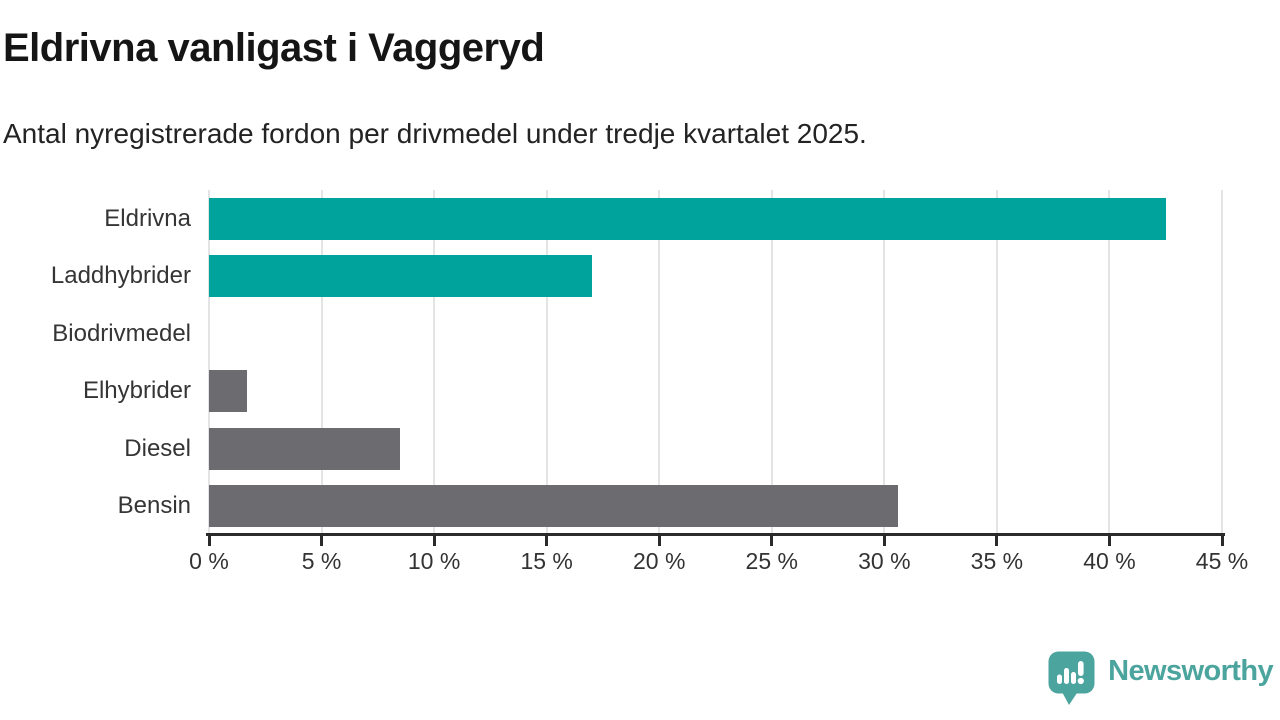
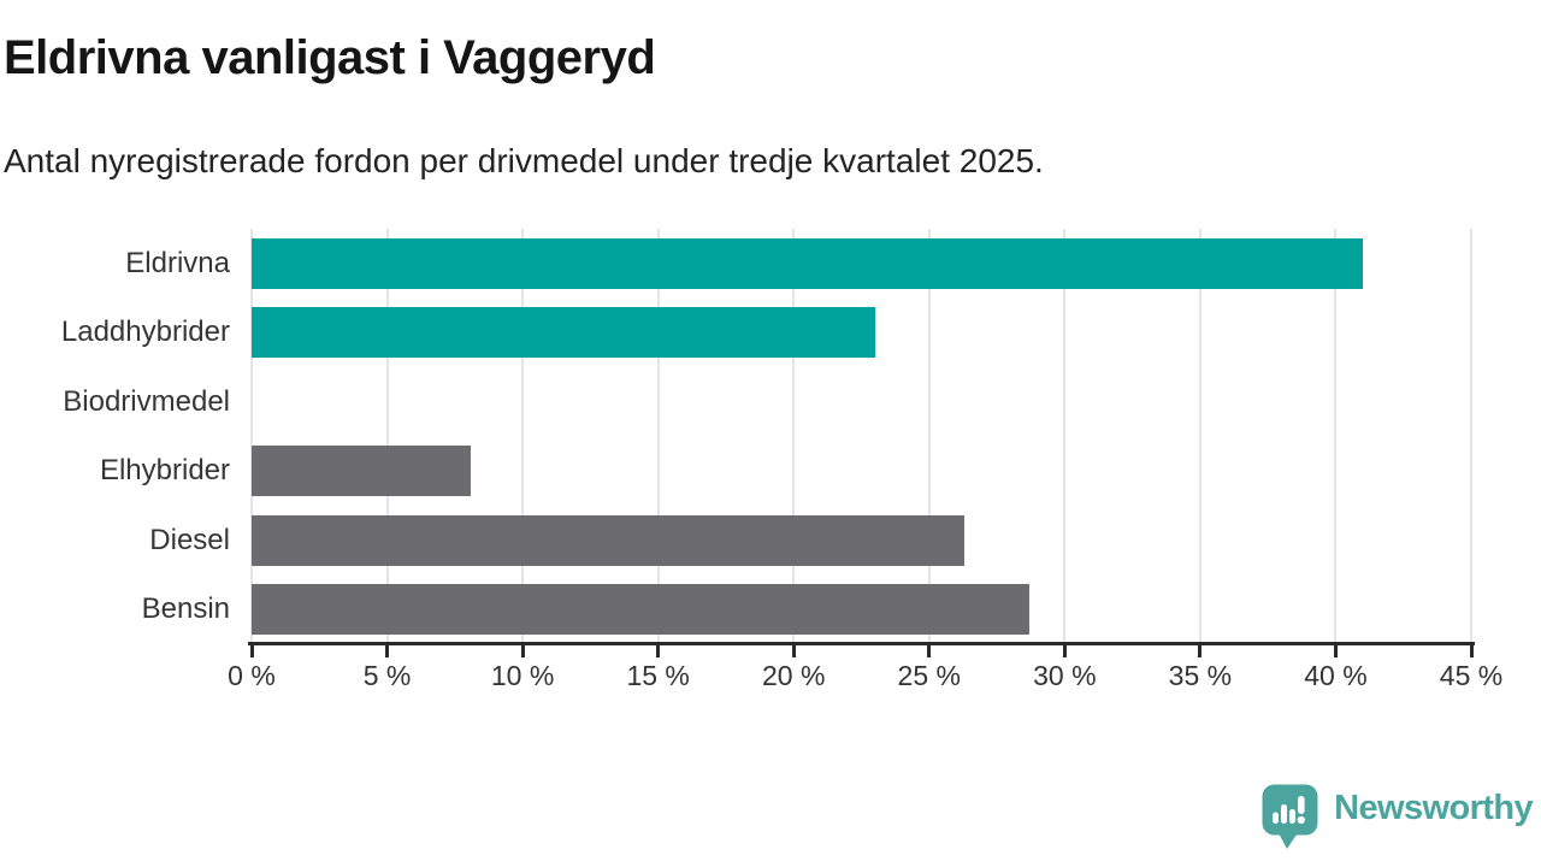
Eldrivna: 42.5% -> 41.0%
Laddhybrider: 17.0% -> 23.0%
Elhybrider: 1.7% -> 8.1%
Diesel: 8.5% -> 26.3%
Bensin: 30.6% -> 28.7%
